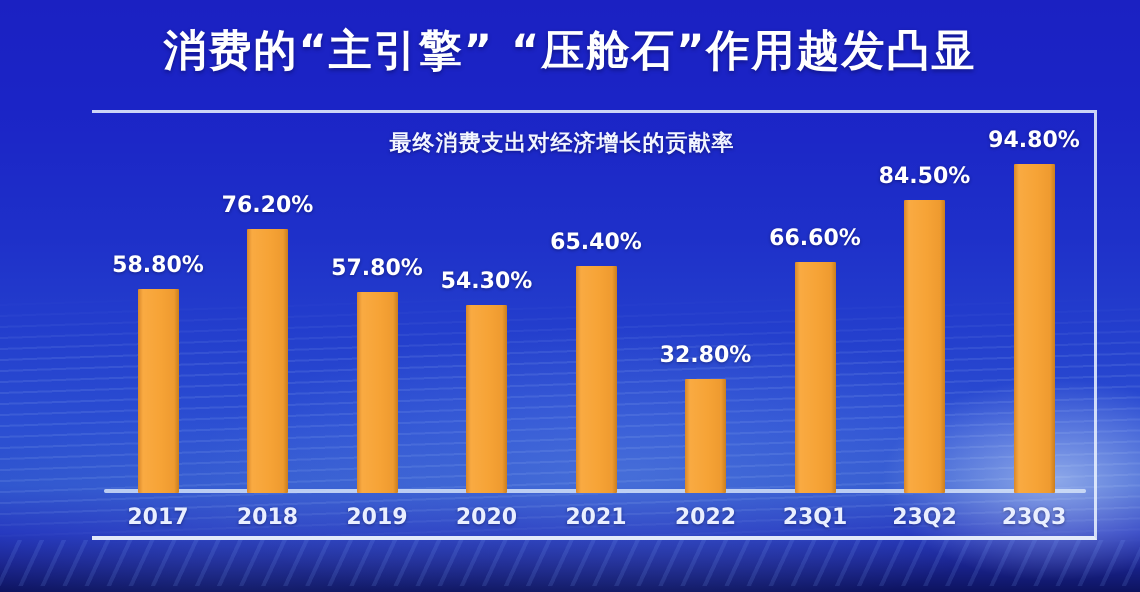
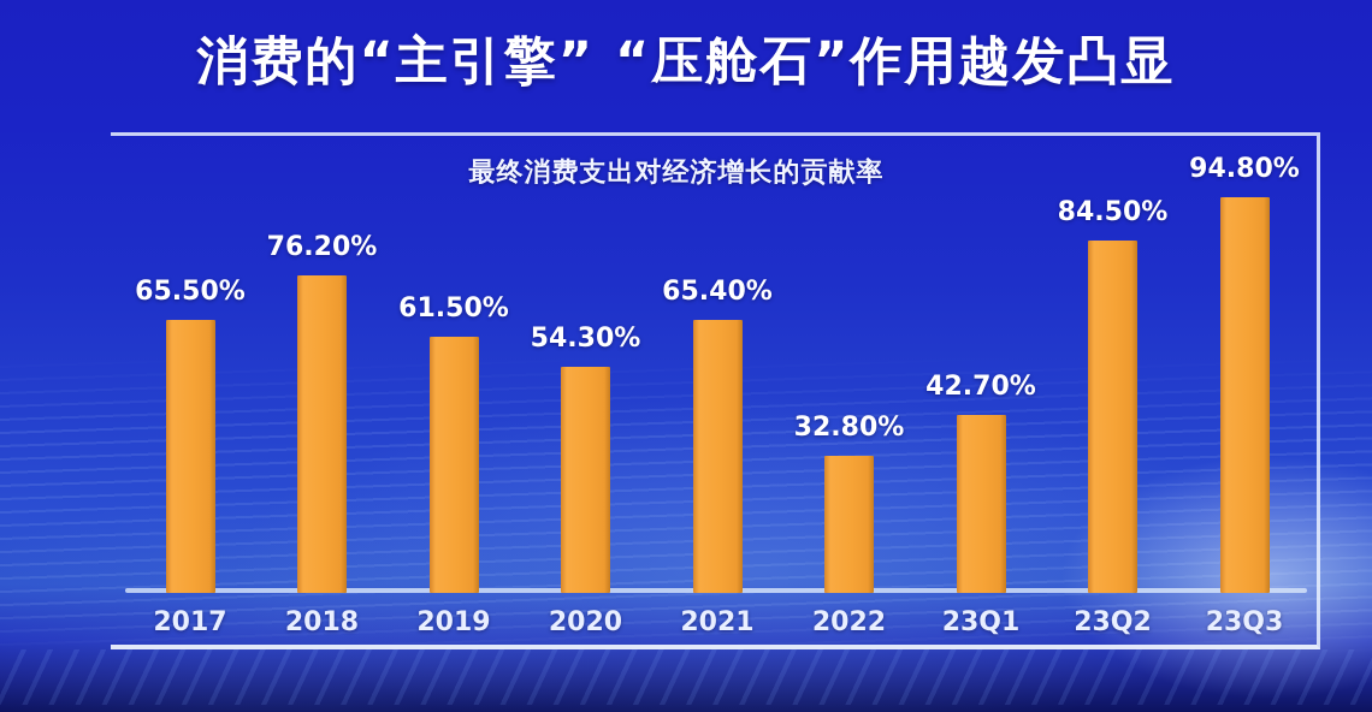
2017: 58.80% -> 65.50%
2019: 57.80% -> 61.50%
23Q1: 66.60% -> 42.70%
